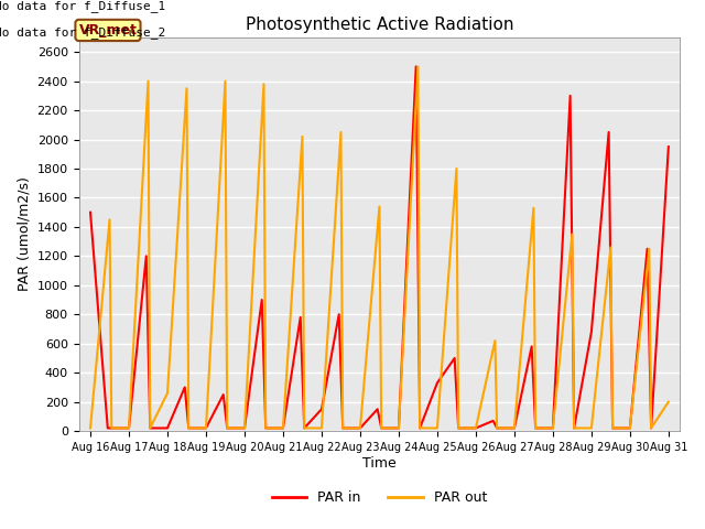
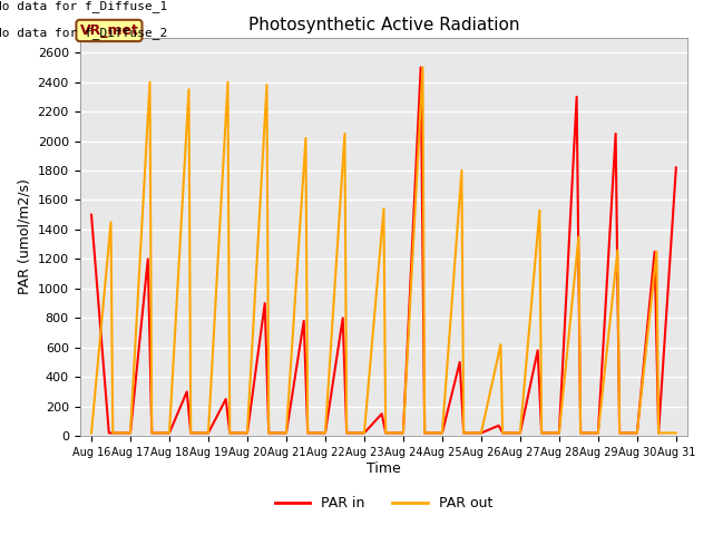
PAR out/Aug 18: 260 -> 20
PAR in/Aug 22: 150 -> 20
PAR in/Aug 25: 330 -> 20
PAR in/Aug 29: 680 -> 20
PAR in/Aug 31: 1950 -> 1820
PAR out/Aug 31: 200 -> 20
